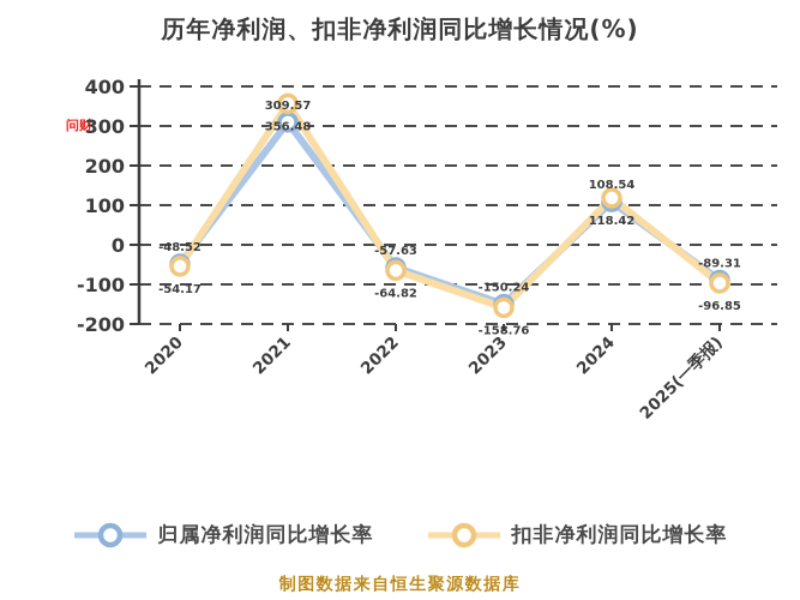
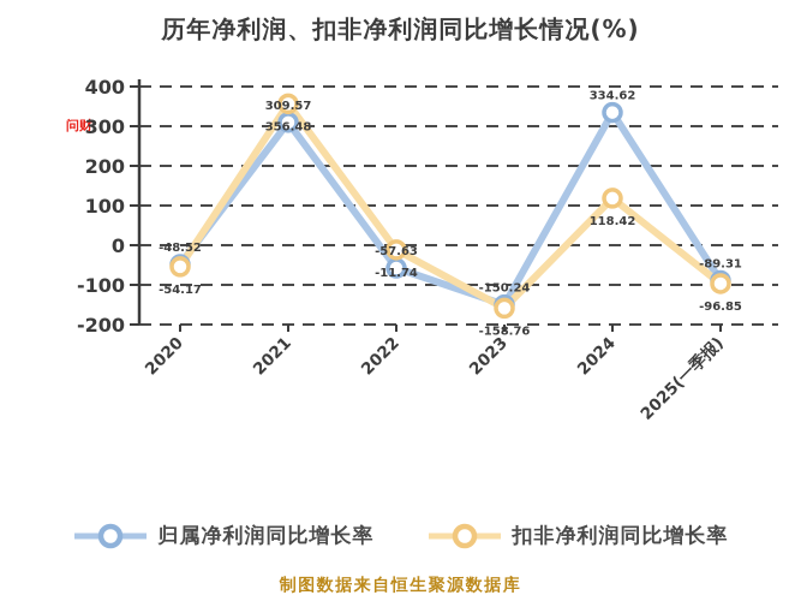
扣非净利润同比增长率/2022: -64.82 -> -11.74
归属净利润同比增长率/2024: 108.54 -> 334.62
